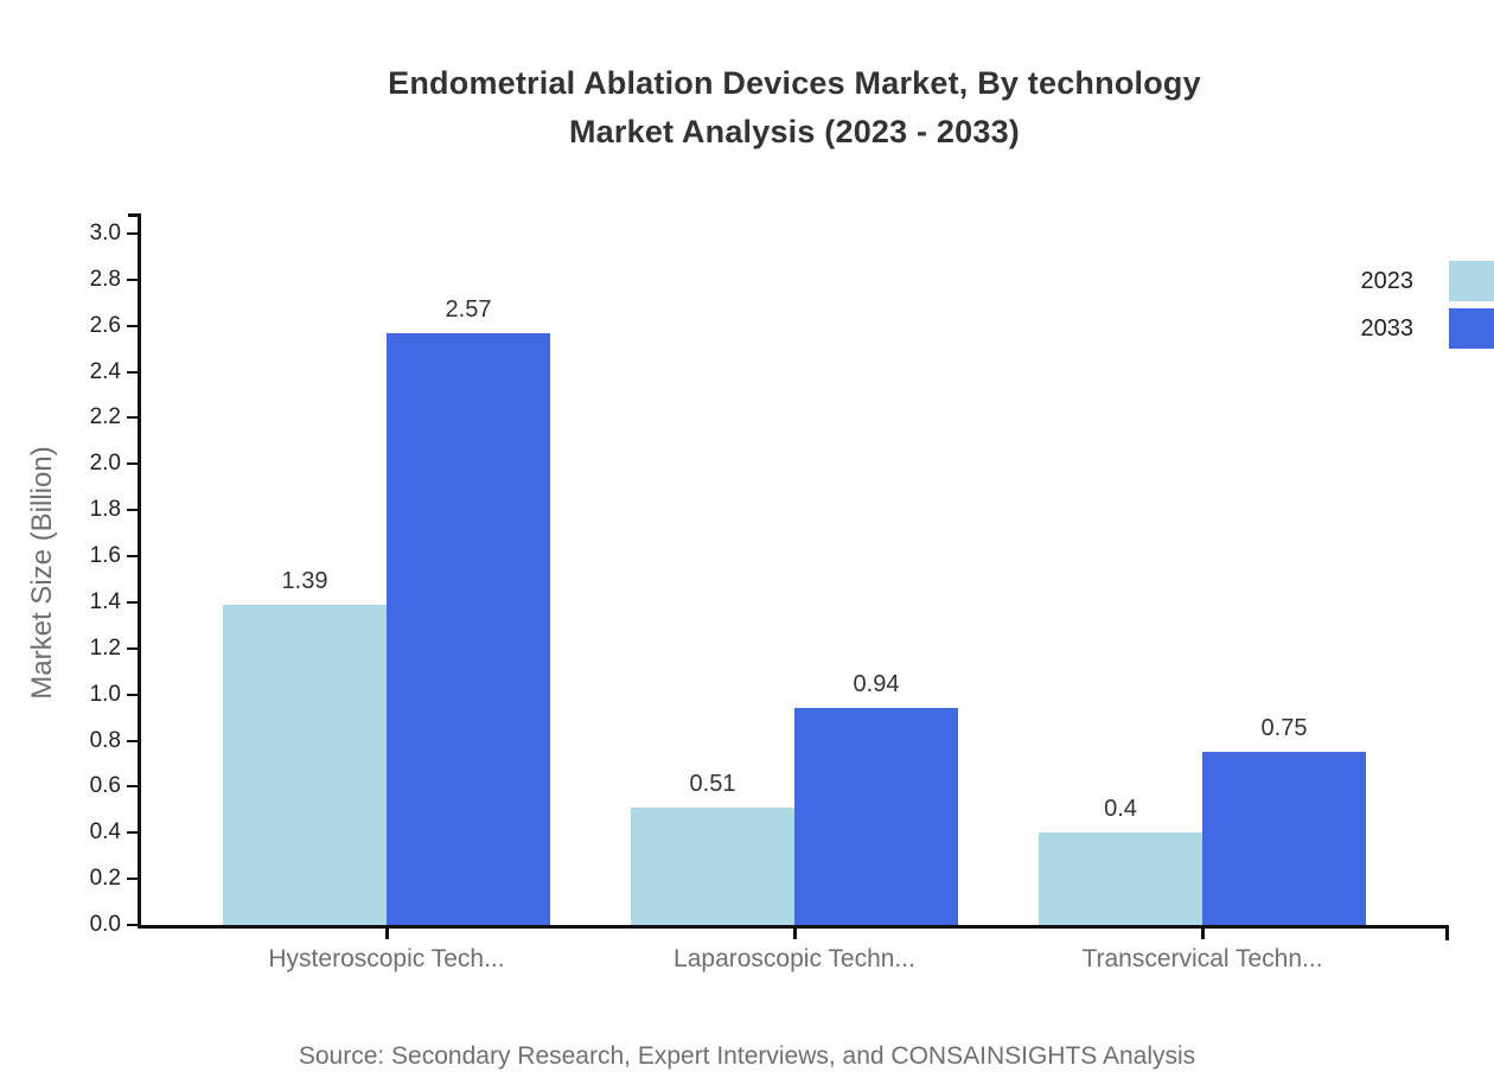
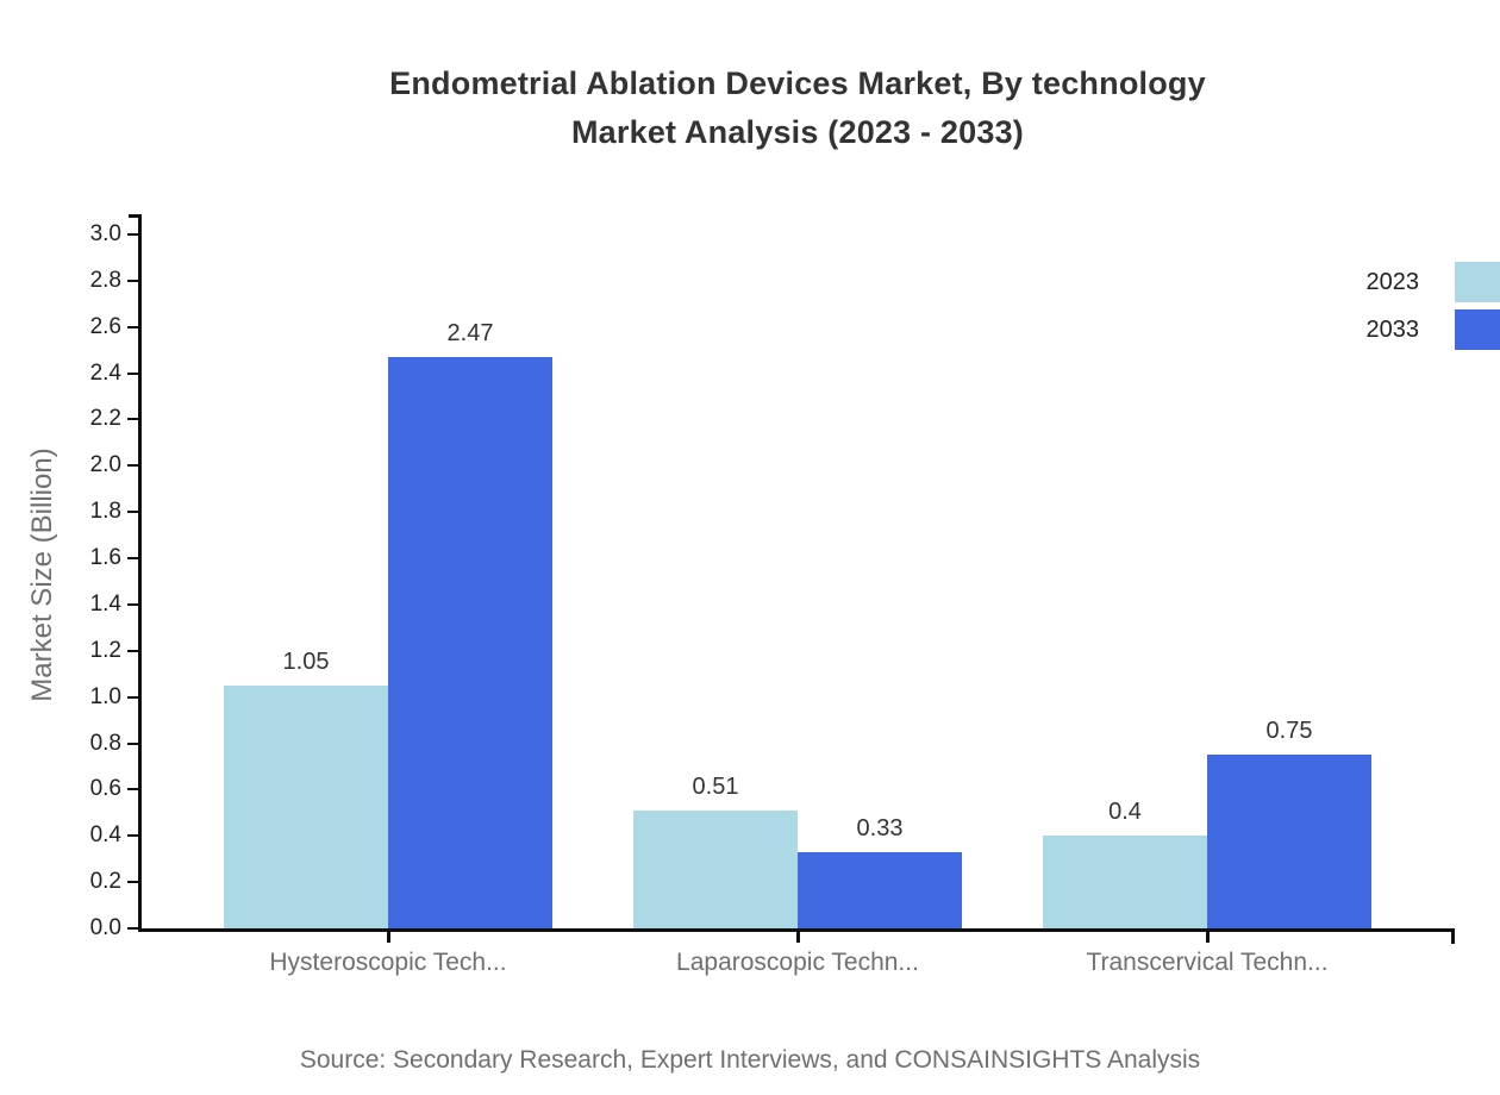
2023/Hysteroscopic Tech...: 1.39 -> 1.05
2033/Hysteroscopic Tech...: 2.57 -> 2.47
2033/Laparoscopic Techn...: 0.94 -> 0.33
